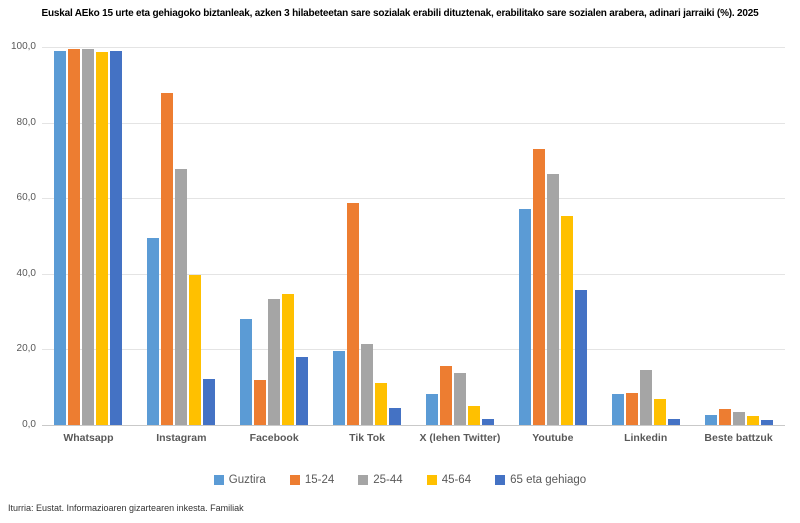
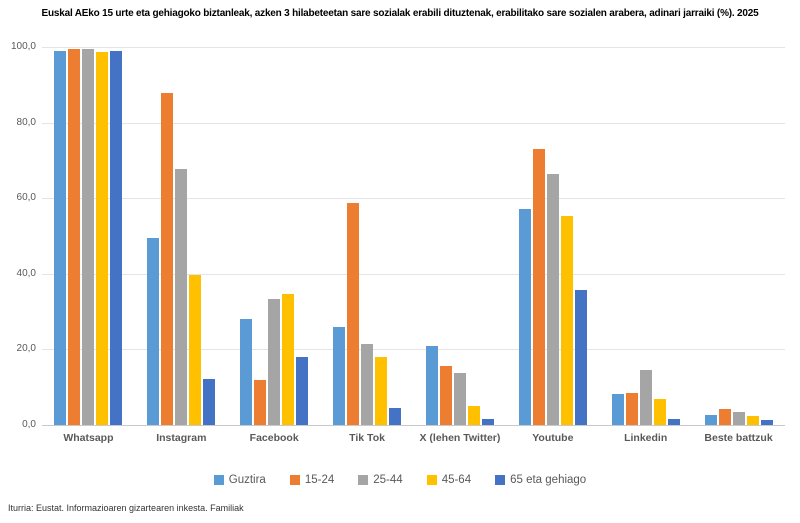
Guztira/Tik Tok: 20 -> 26
45-64/Tik Tok: 11 -> 18
Guztira/X (lehen Twitter): 8 -> 21
